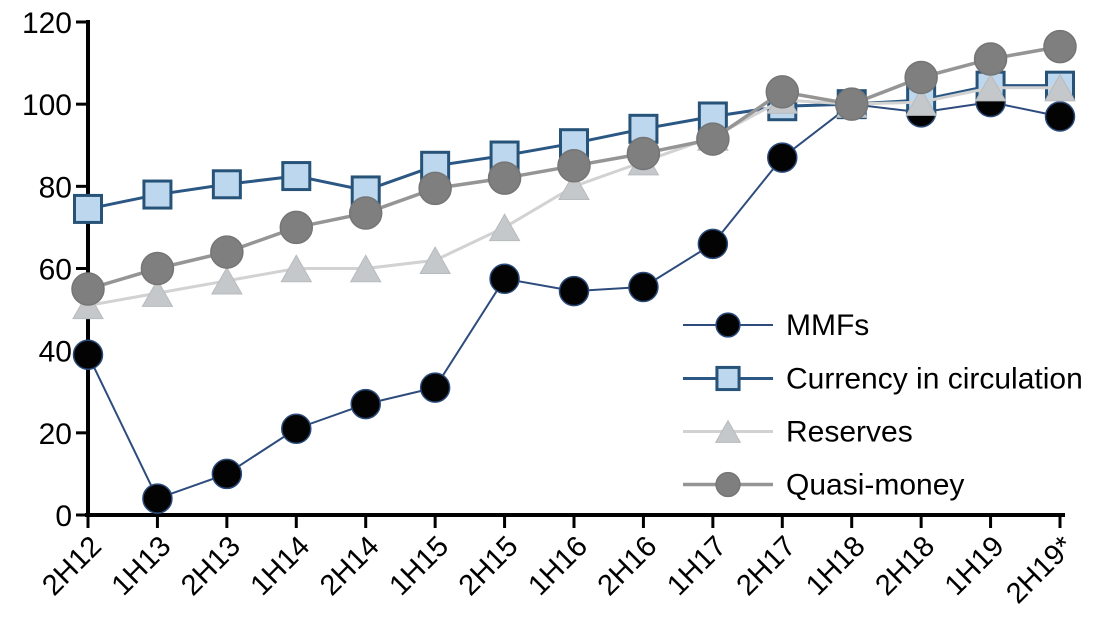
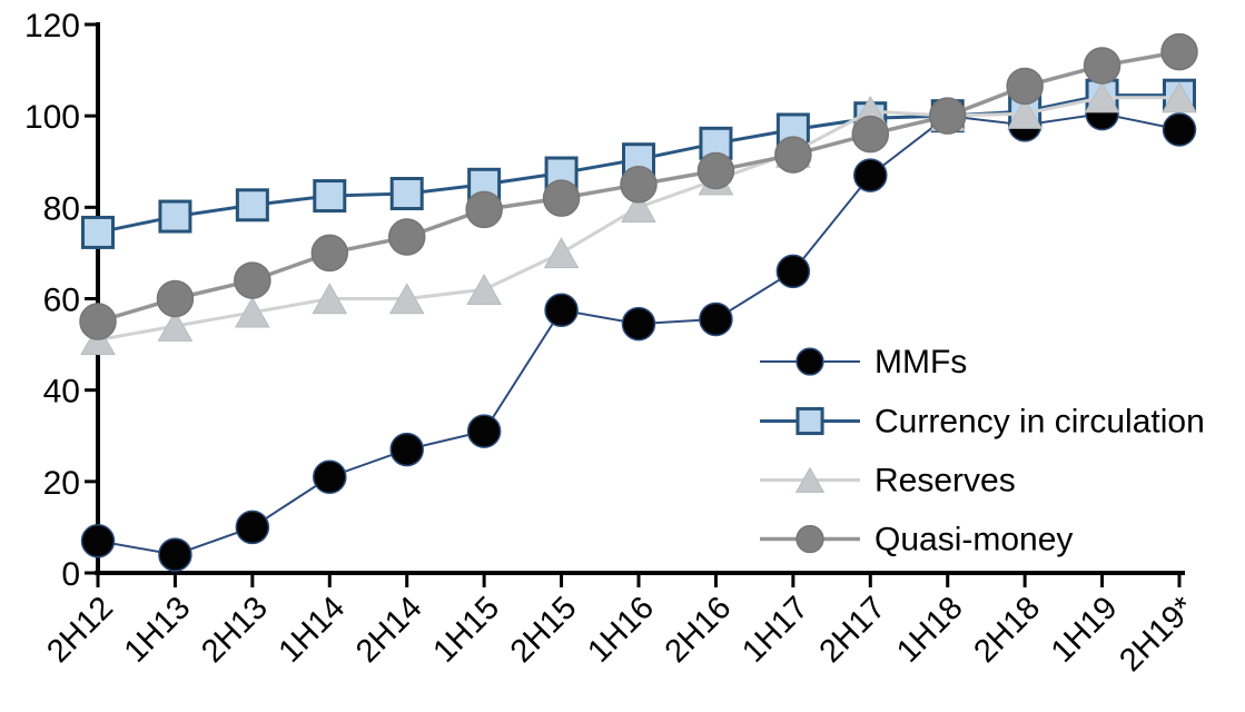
MMFs/2H12: 39 -> 7
Currency in circulation/2H14: 79 -> 83
Quasi-money/2H17: 103 -> 96
